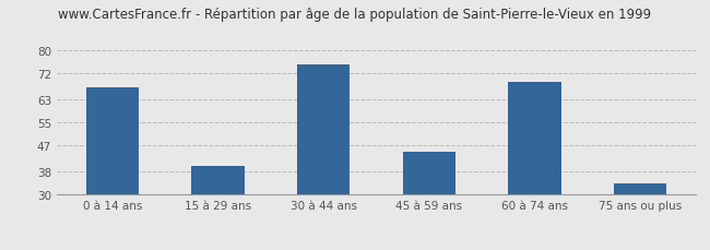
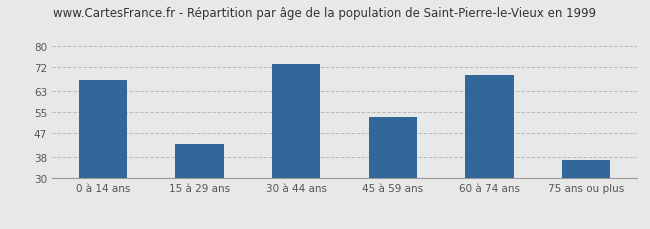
15 à 29 ans: 40 -> 43
30 à 44 ans: 75 -> 73
45 à 59 ans: 45 -> 53
75 ans ou plus: 34 -> 37
